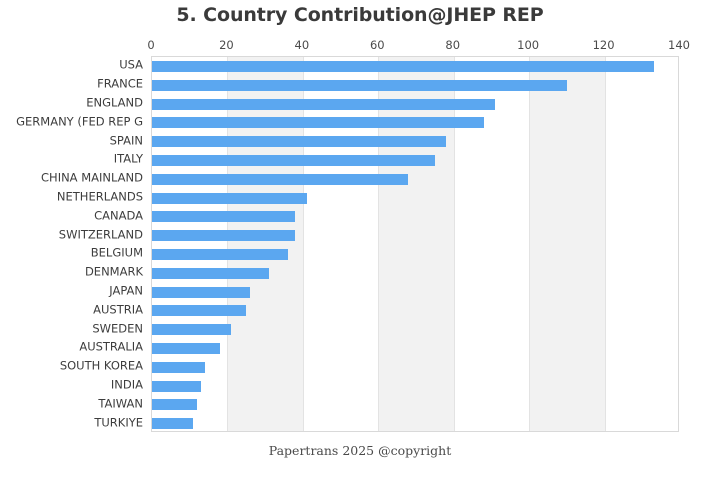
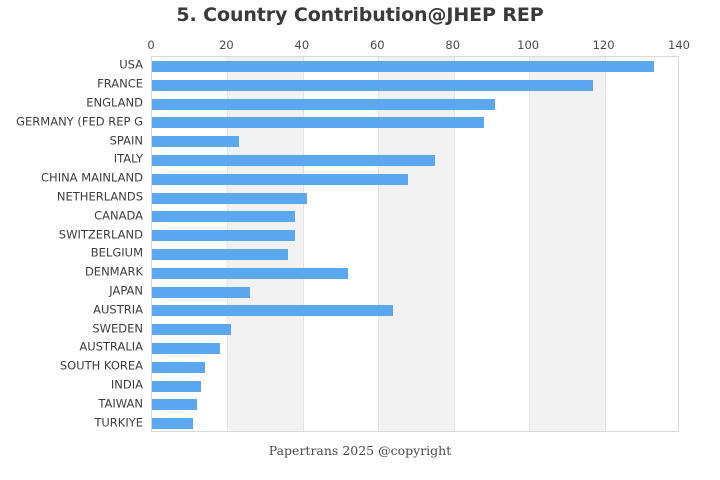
FRANCE: 110 -> 117
SPAIN: 78 -> 23
DENMARK: 31 -> 52
AUSTRIA: 25 -> 64
